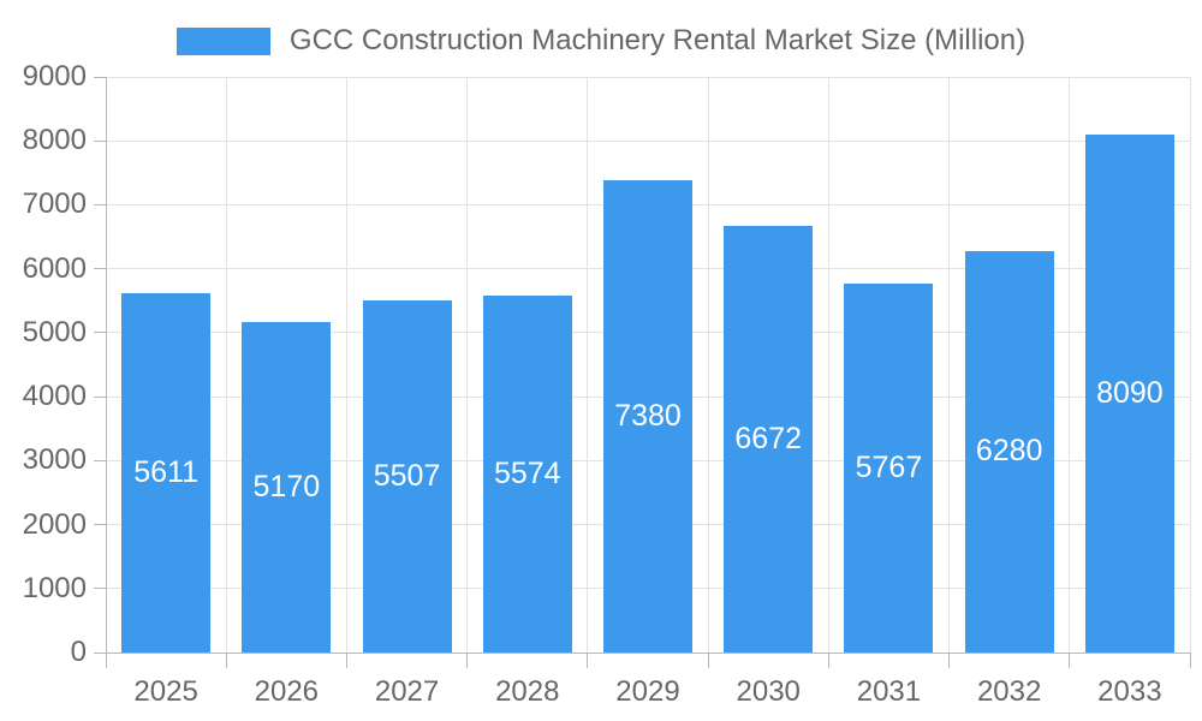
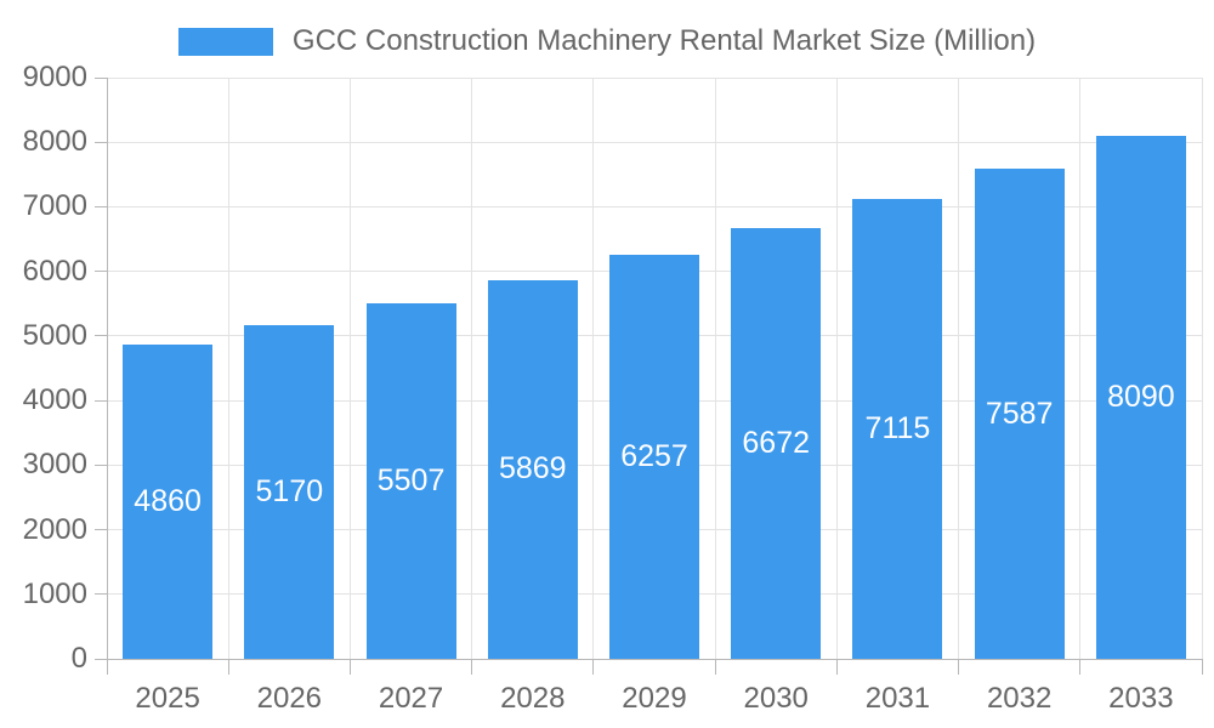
2025: 5611 -> 4860
2028: 5574 -> 5869
2029: 7380 -> 6257
2031: 5767 -> 7115
2032: 6280 -> 7587
